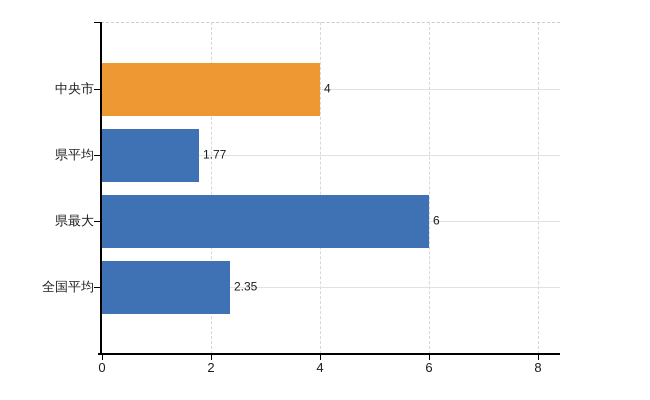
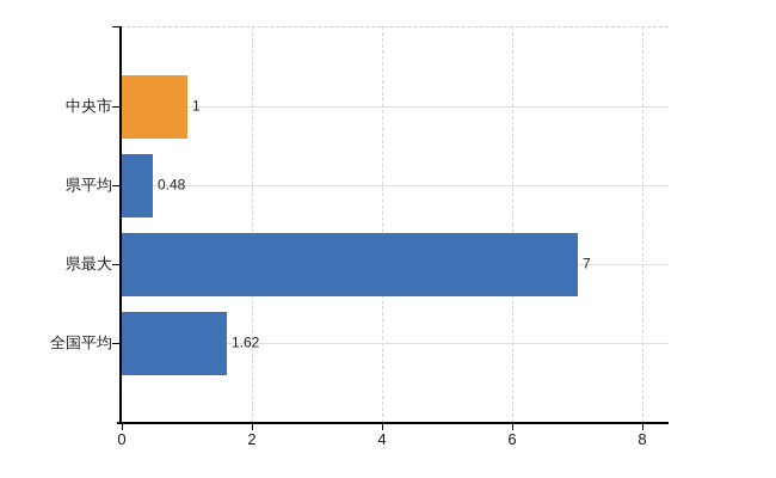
中央市: 4 -> 1
県平均: 1.77 -> 0.48
県最大: 6 -> 7
全国平均: 2.35 -> 1.62
